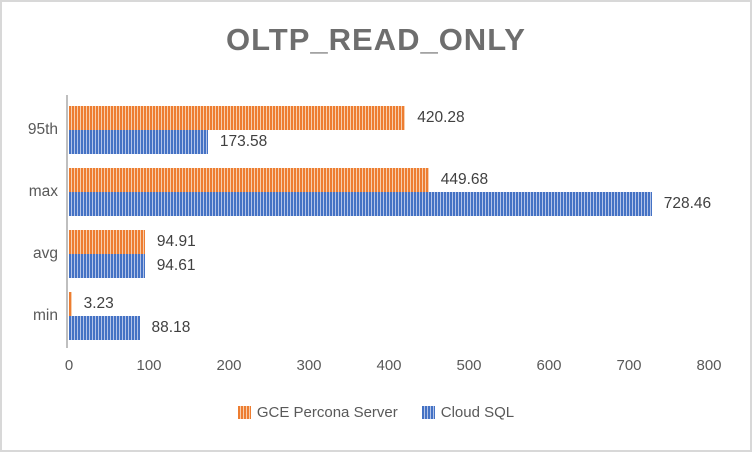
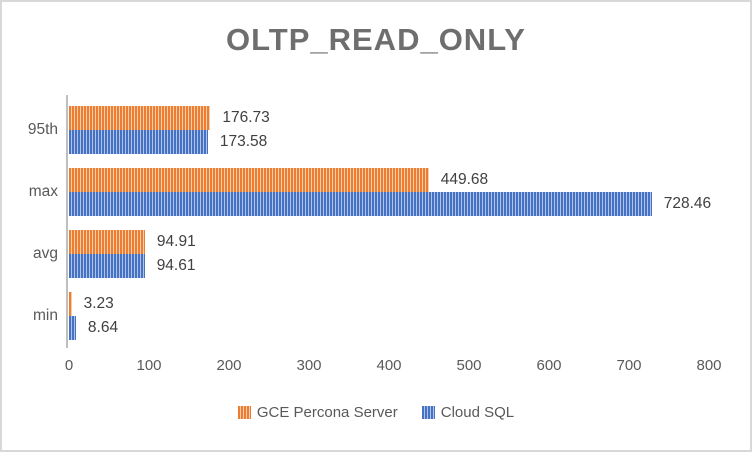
GCE Percona Server/95th: 420.28 -> 176.73
Cloud SQL/min: 88.18 -> 8.64
